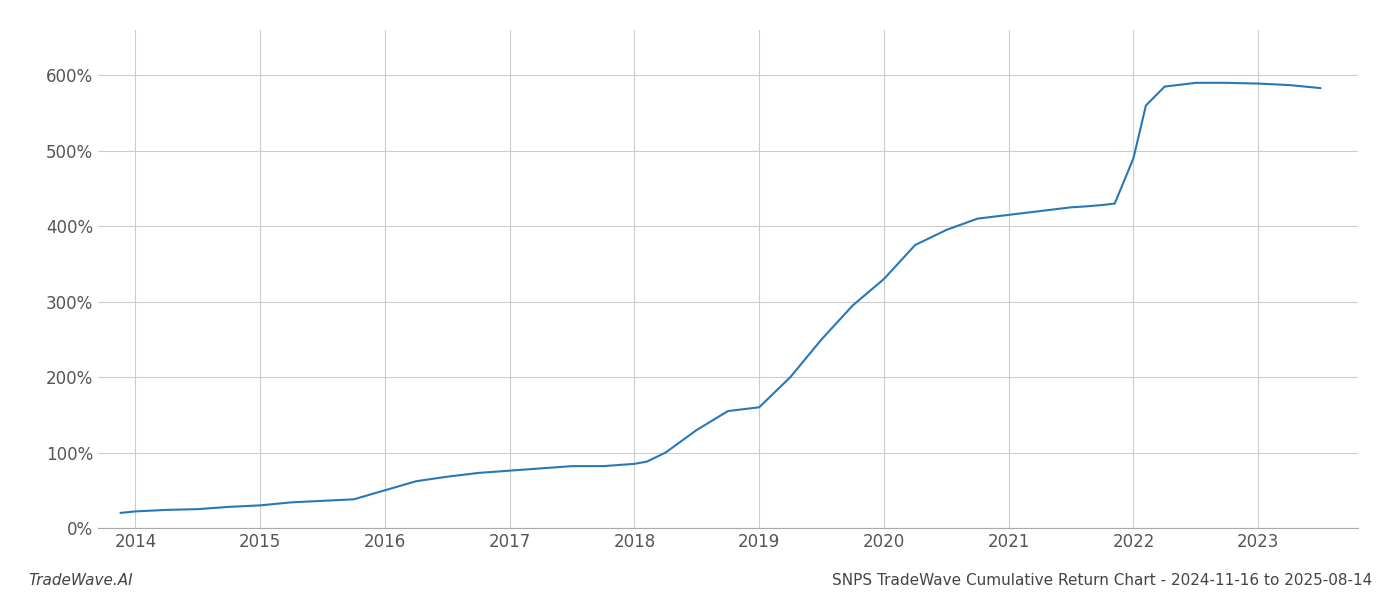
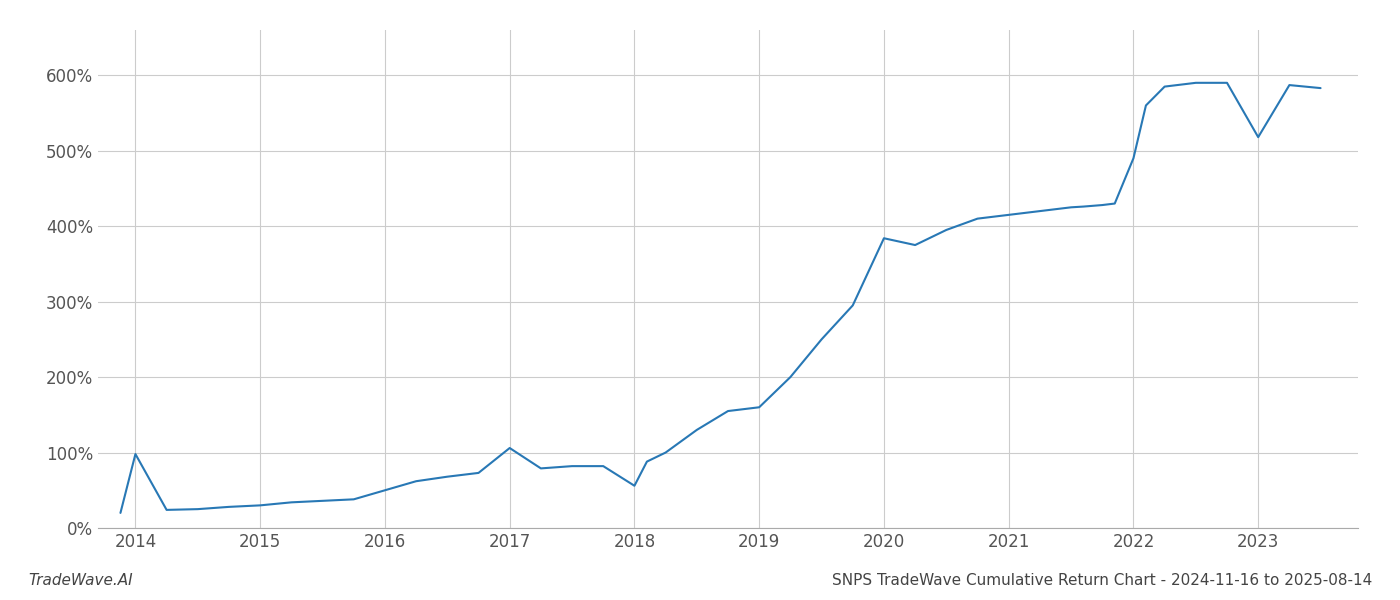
2014: 22% -> 98%
2017: 76% -> 106%
2018: 85% -> 56%
2020: 330% -> 384%
2023: 589% -> 518%
